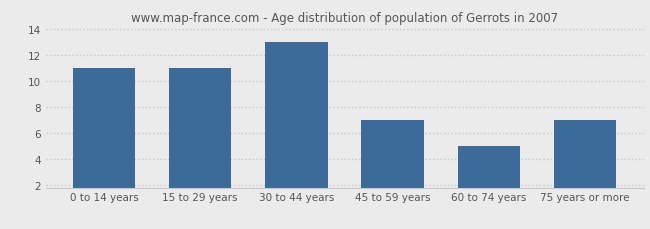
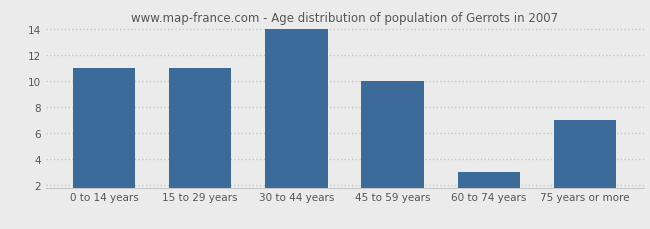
30 to 44 years: 13 -> 14
45 to 59 years: 7 -> 10
60 to 74 years: 5 -> 3
